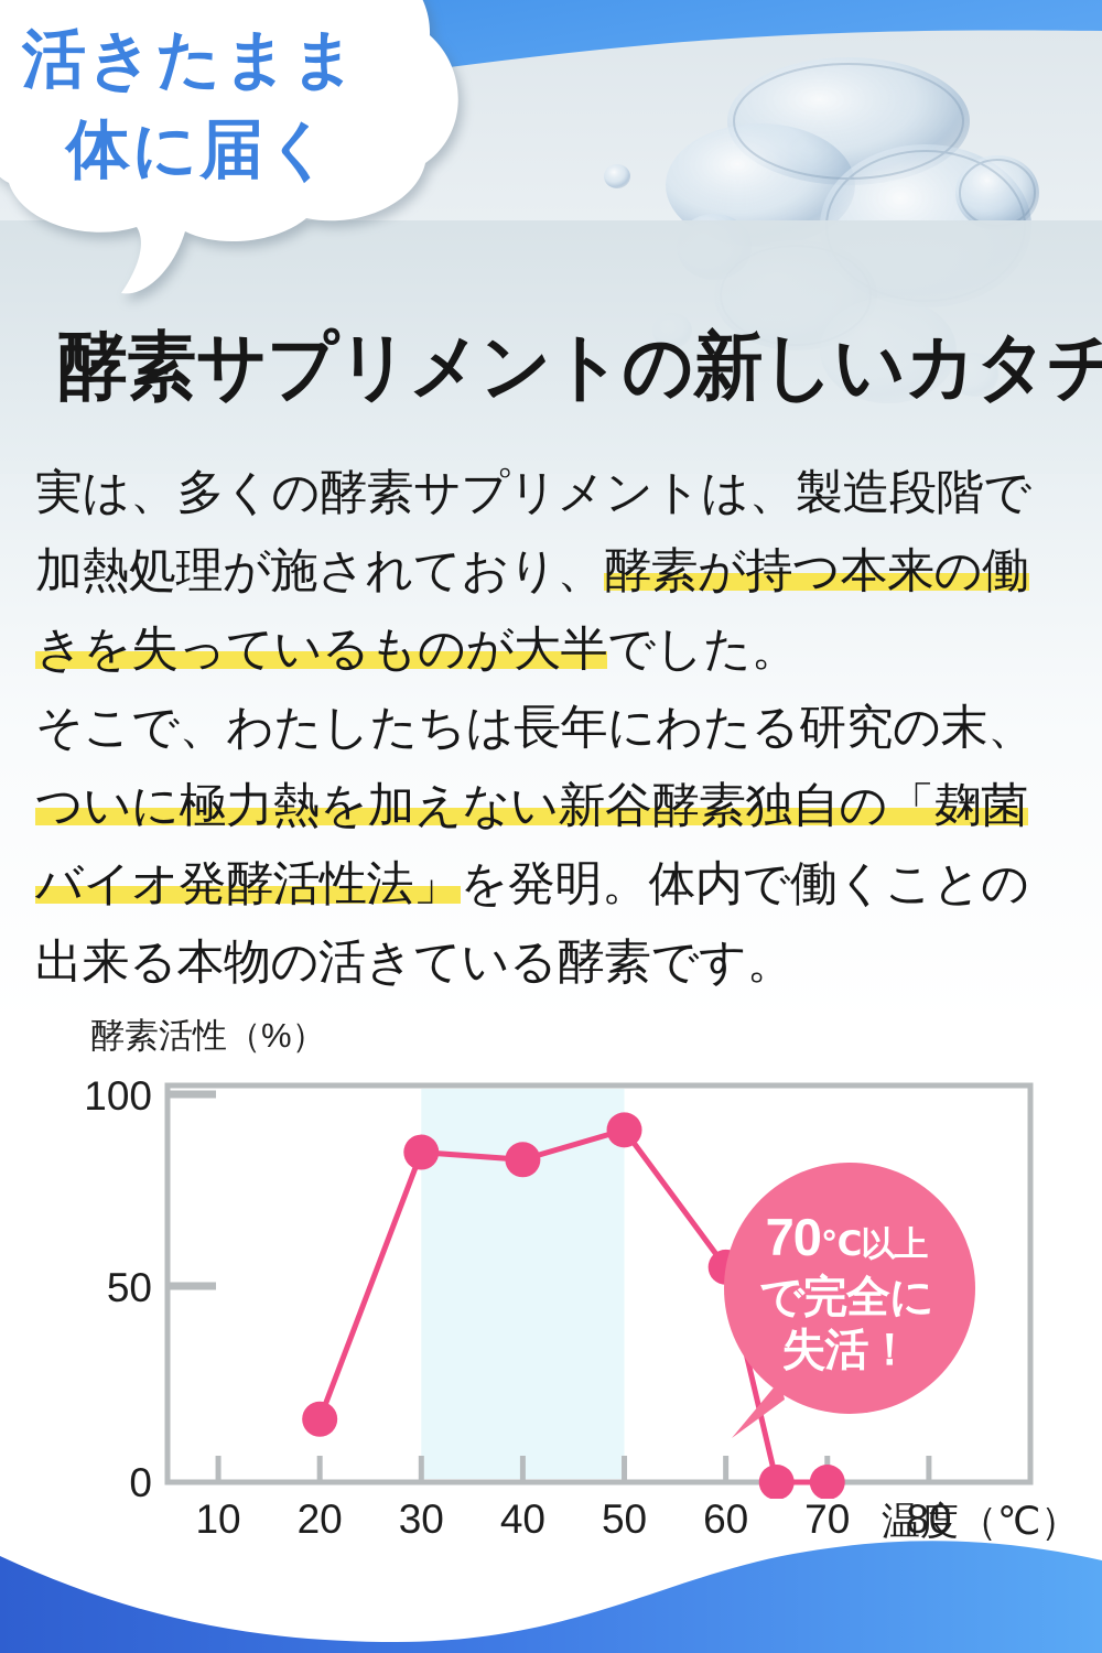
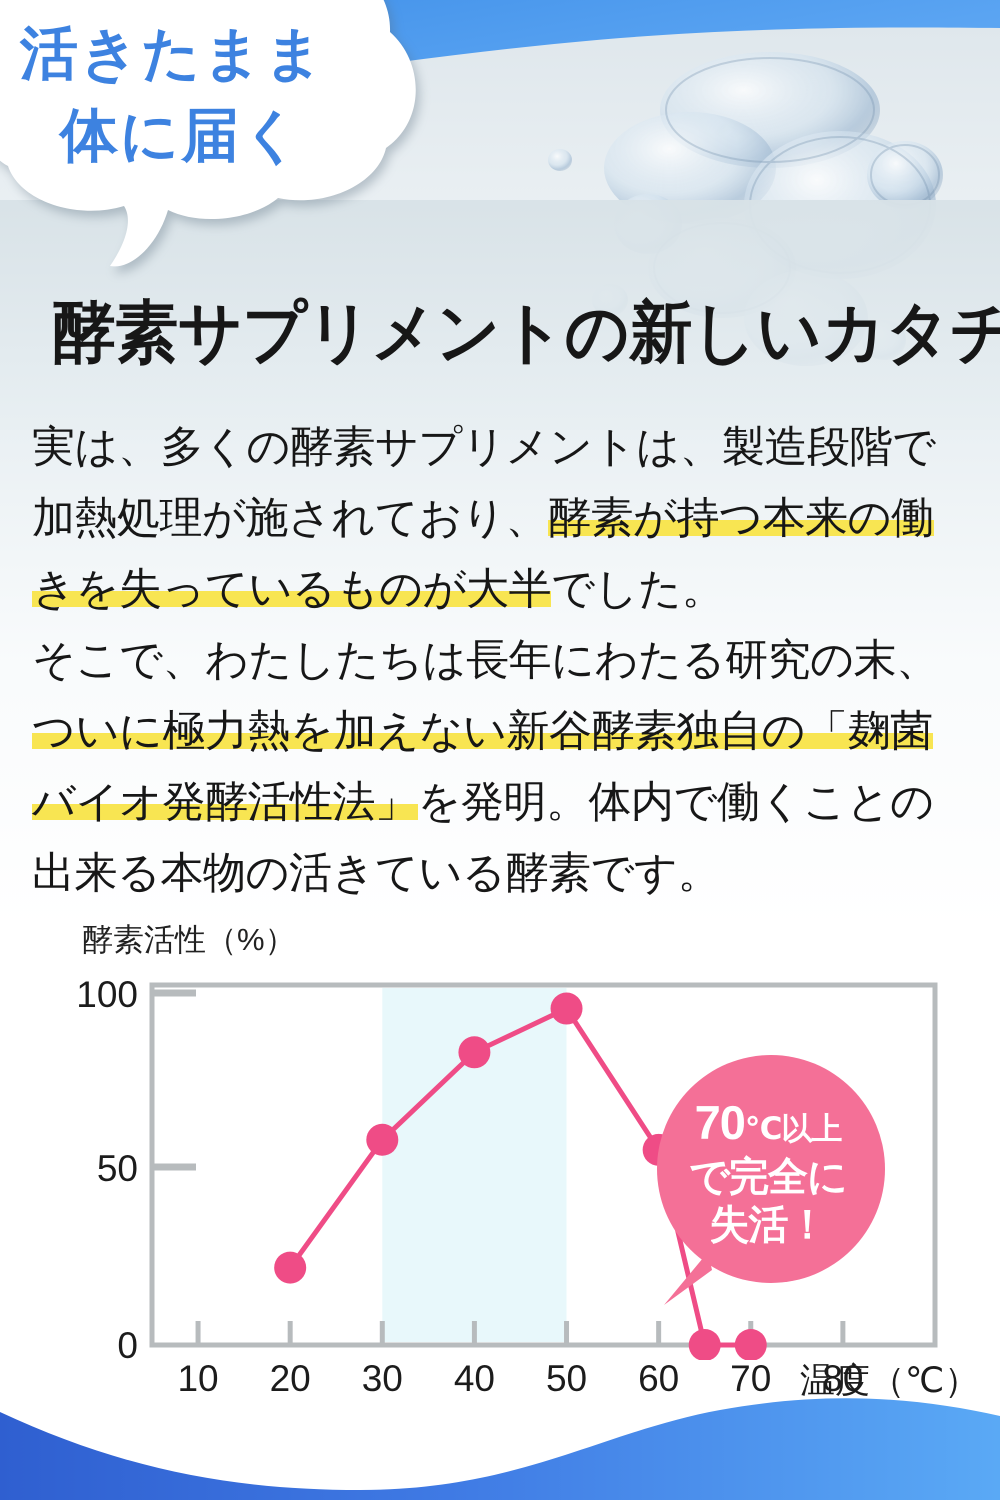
20: 17 -> 23
30: 89 -> 61
50: 95 -> 100
